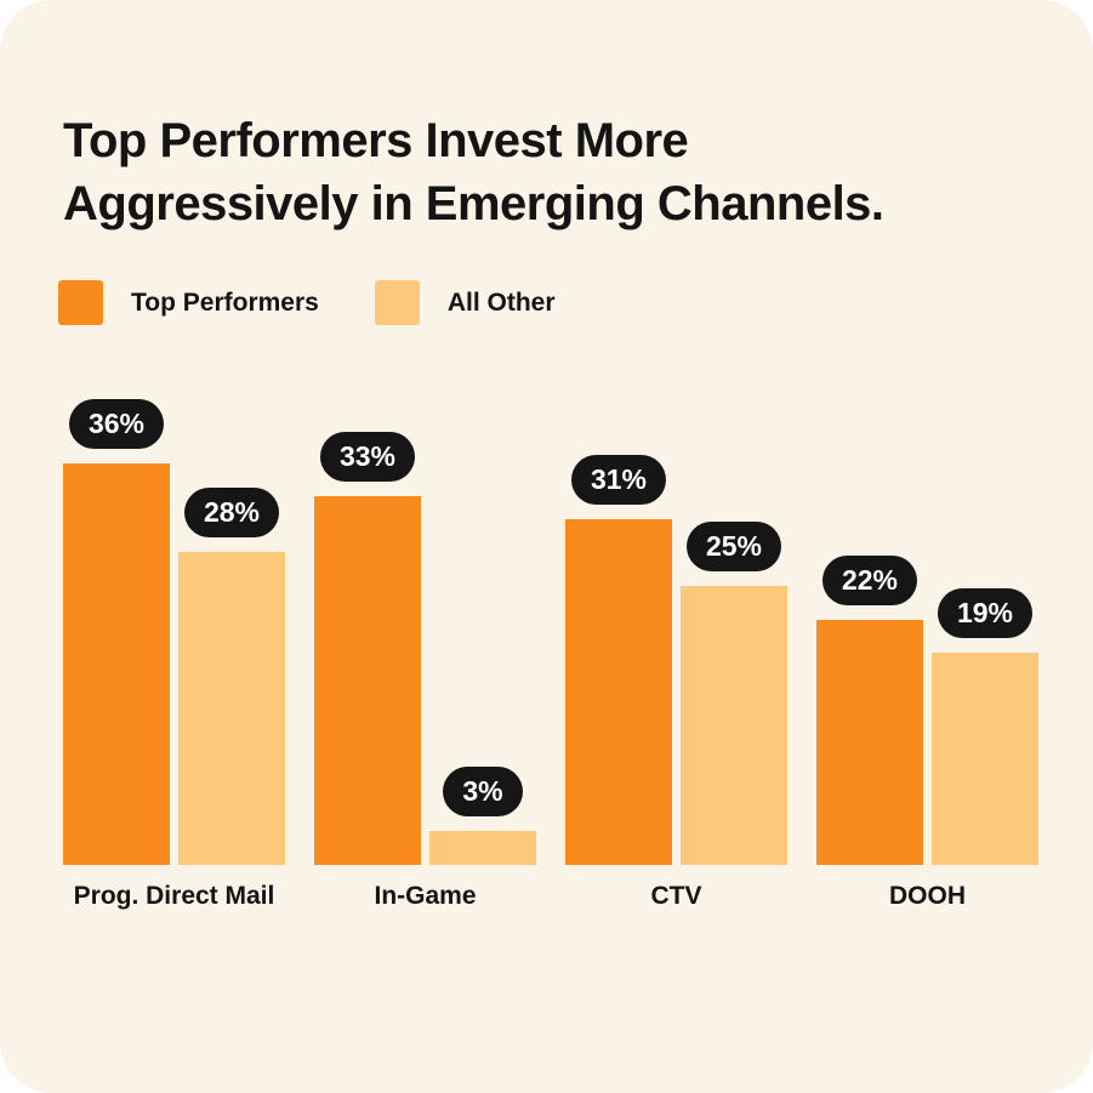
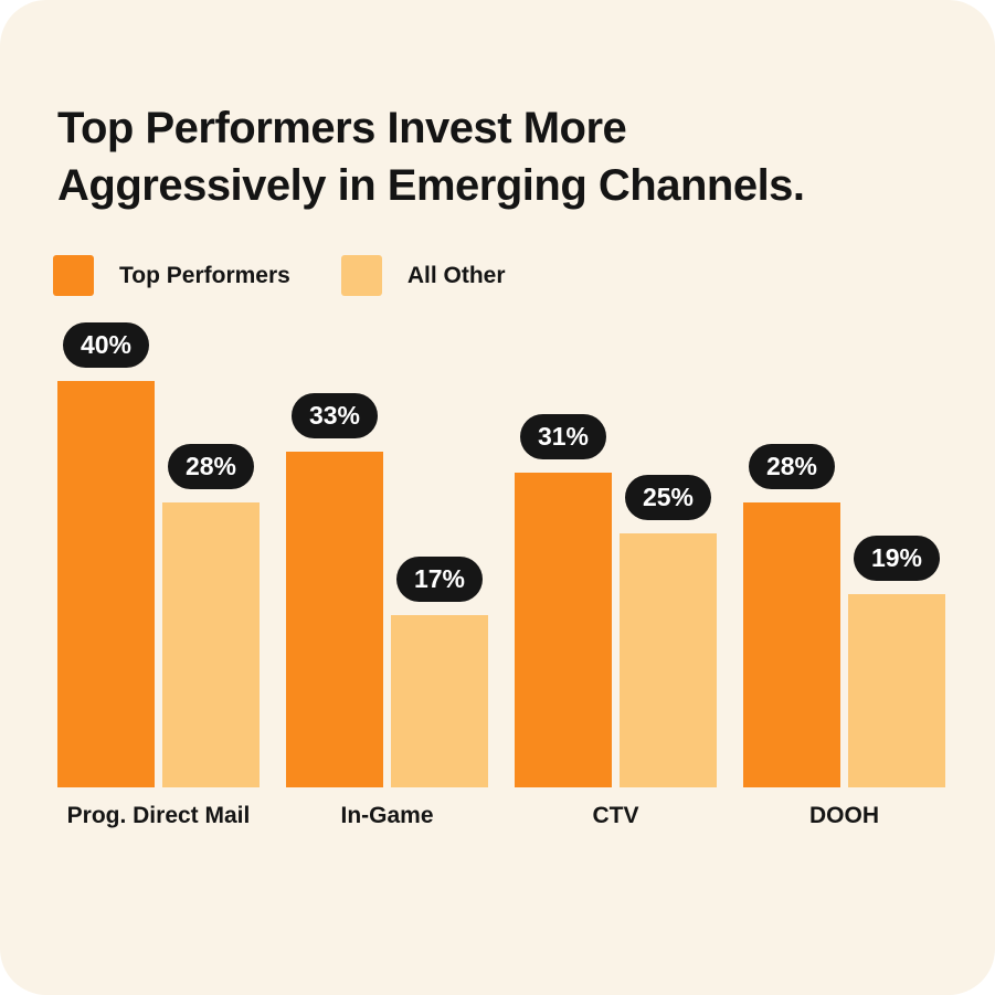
Top Performers/Prog. Direct Mail: 36% -> 40%
All Other/In-Game: 3% -> 17%
Top Performers/DOOH: 22% -> 28%
